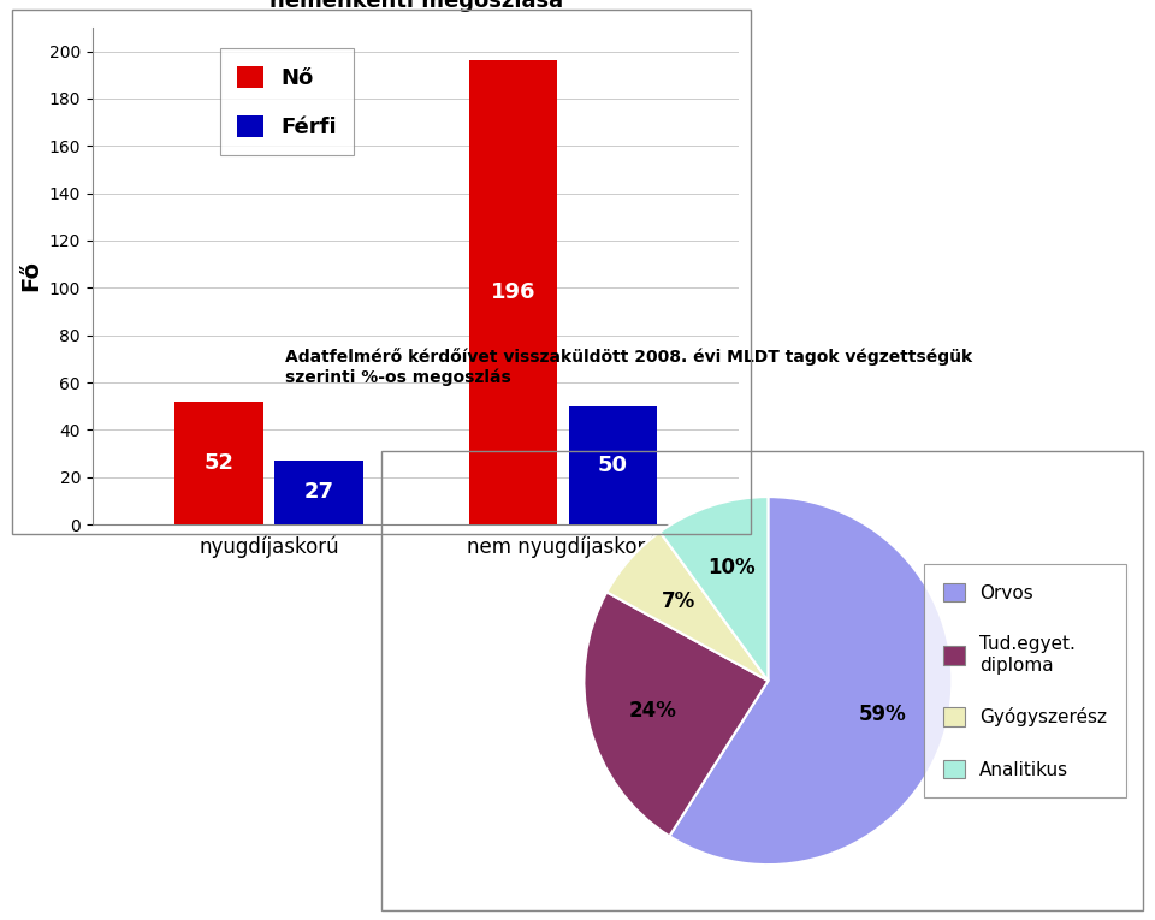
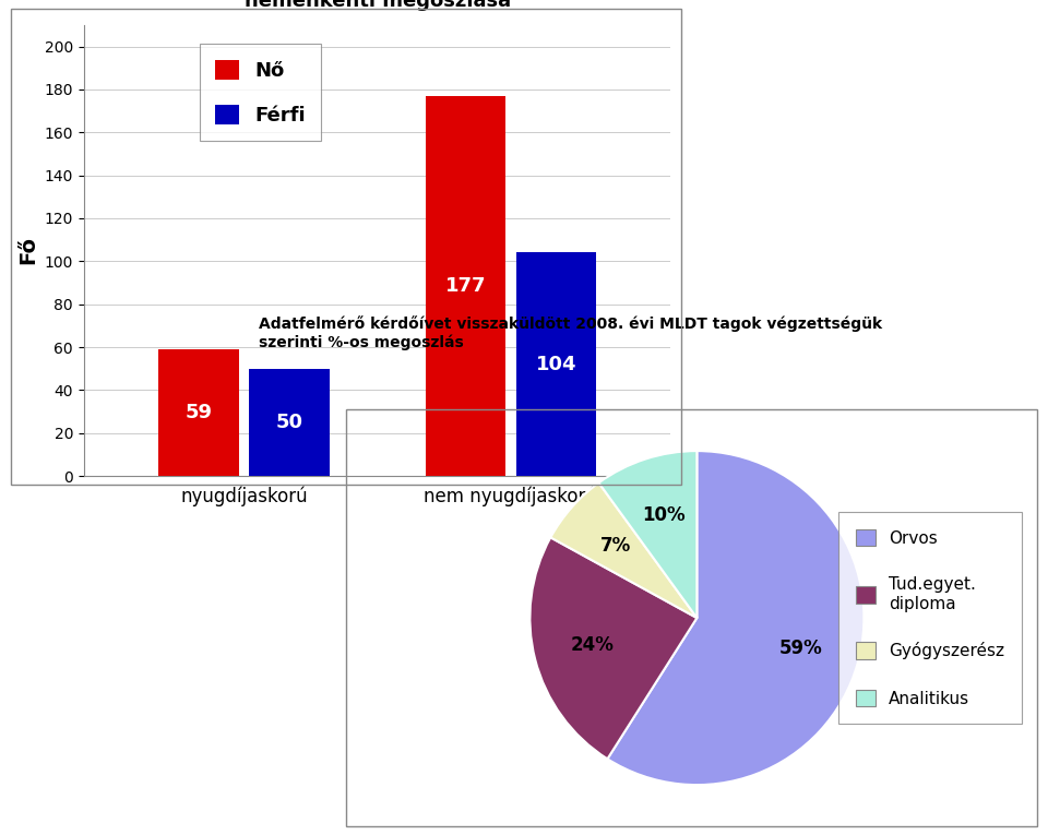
Nő/nyugdíjaskorú: 52 -> 59
Férfi/nyugdíjaskorú: 27 -> 50
Nő/nem nyugdíjaskorú: 196 -> 177
Férfi/nem nyugdíjaskorú: 50 -> 104
